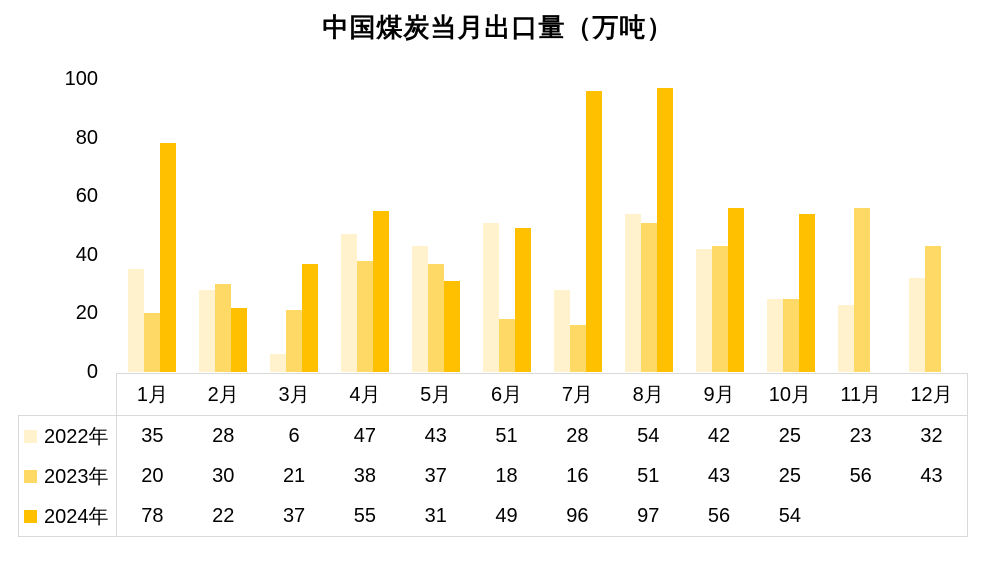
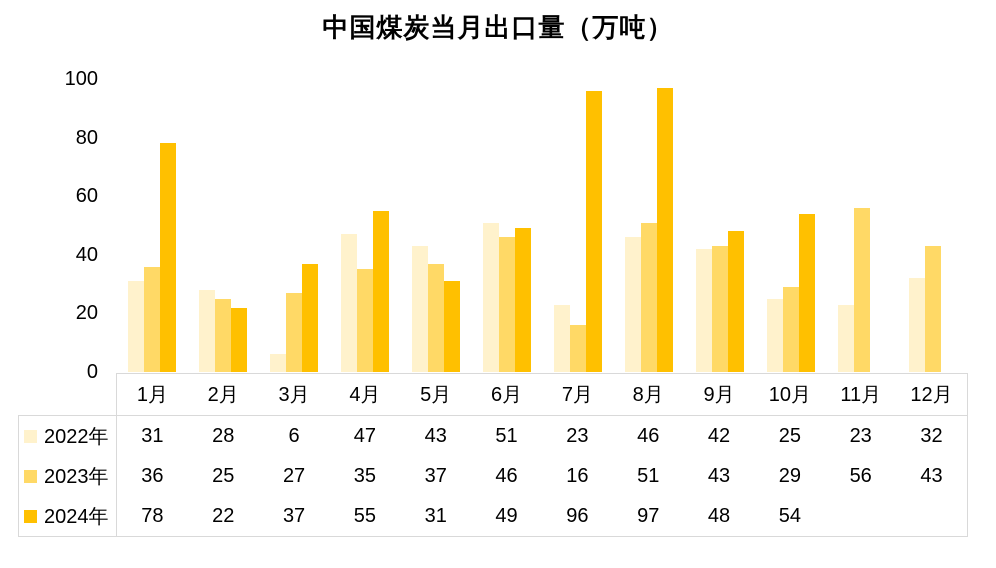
2022年/1月: 35 -> 31
2023年/1月: 20 -> 36
2023年/2月: 30 -> 25
2023年/3月: 21 -> 27
2023年/4月: 38 -> 35
2023年/6月: 18 -> 46
2022年/7月: 28 -> 23
2022年/8月: 54 -> 46
2024年/9月: 56 -> 48
2023年/10月: 25 -> 29
